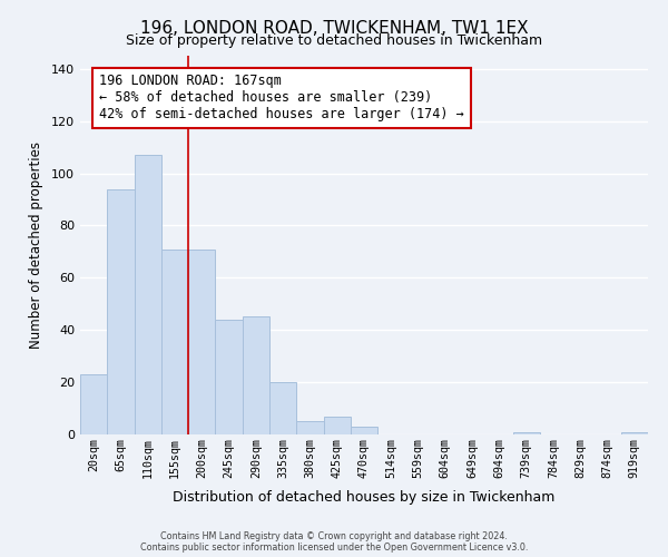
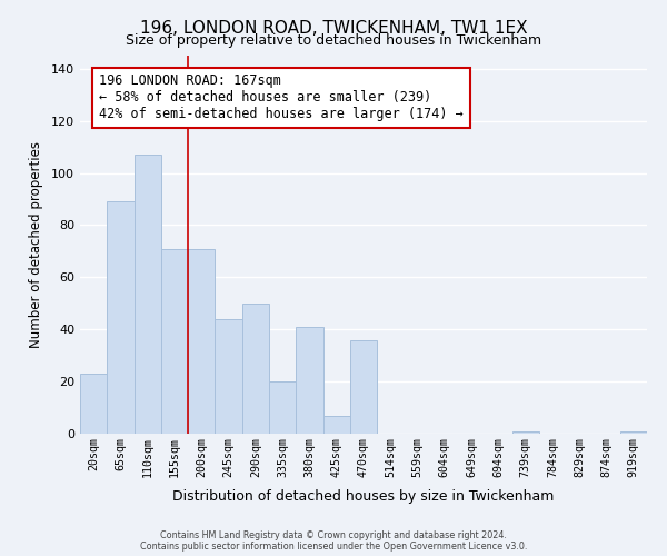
65sqm: 94 -> 89
290sqm: 45 -> 50
380sqm: 5 -> 41
470sqm: 3 -> 36
